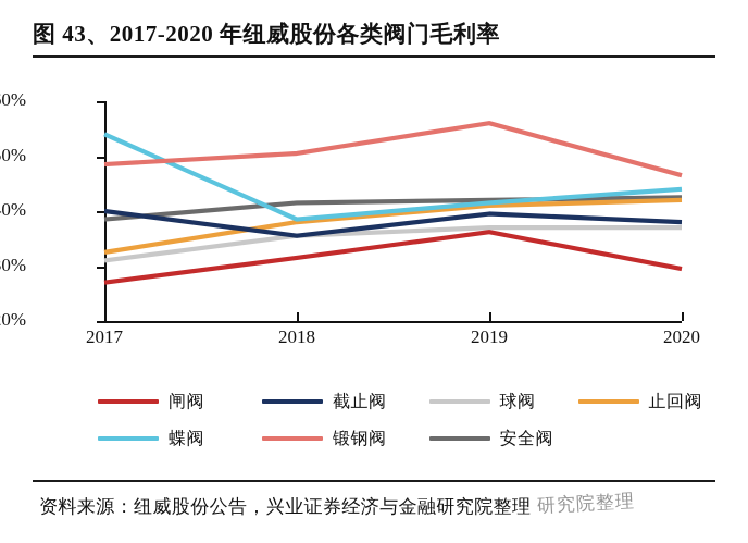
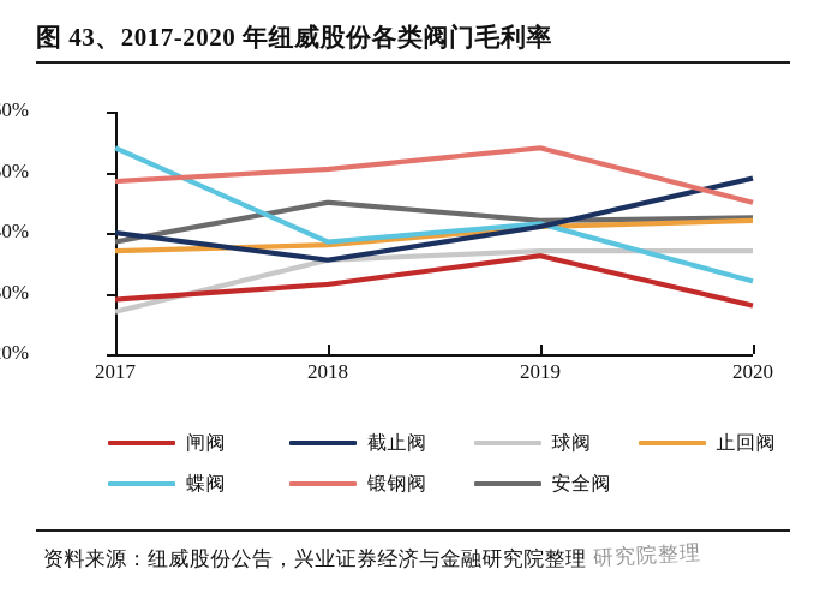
闸阀/2017: 27% -> 29%
球阀/2017: 31% -> 27%
止回阀/2017: 32% -> 37%
安全阀/2018: 42% -> 45%
截止阀/2019: 40% -> 41%
锻钢阀/2019: 56% -> 54%
闸阀/2020: 30% -> 28%
截止阀/2020: 38% -> 49%
蝶阀/2020: 44% -> 32%
锻钢阀/2020: 46% -> 45%
